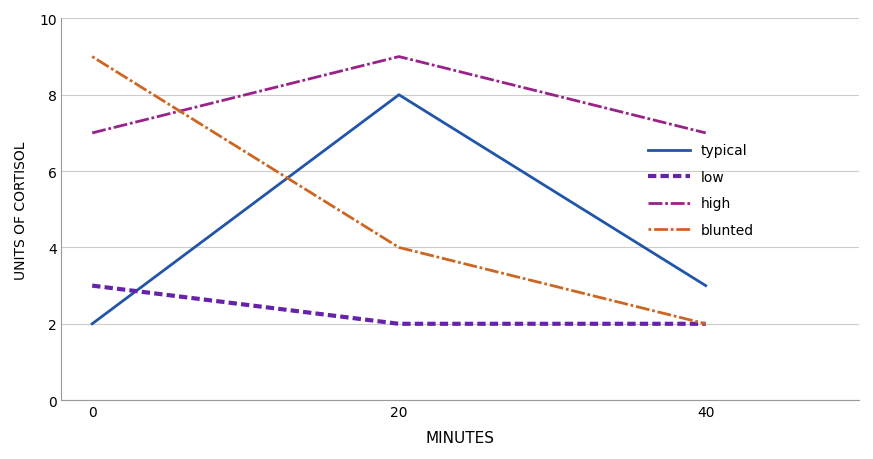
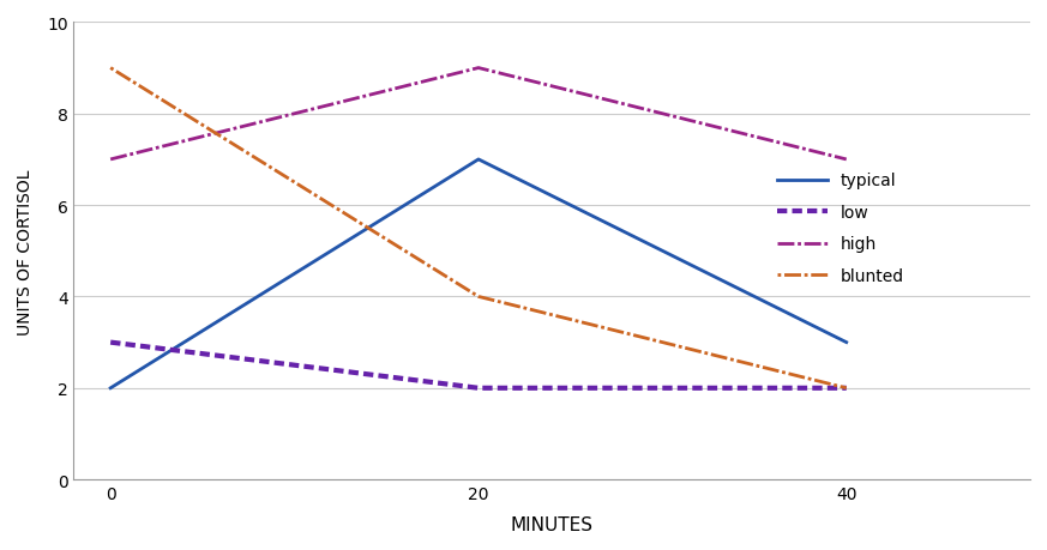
typical/20: 8 -> 7
